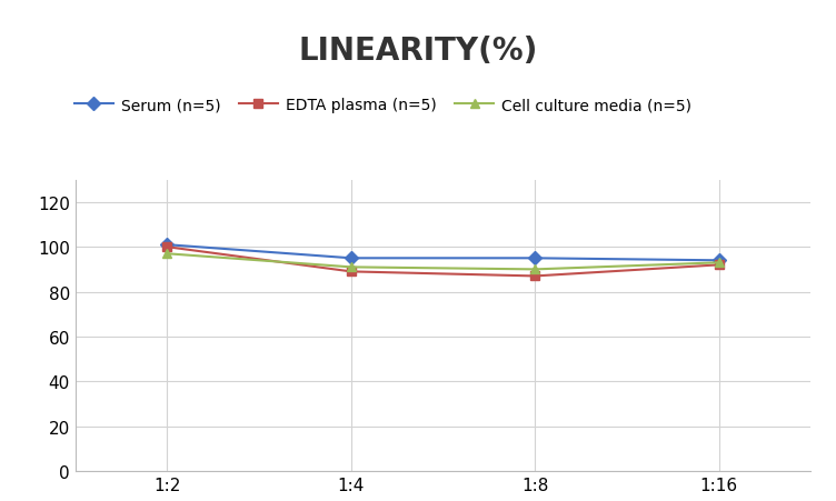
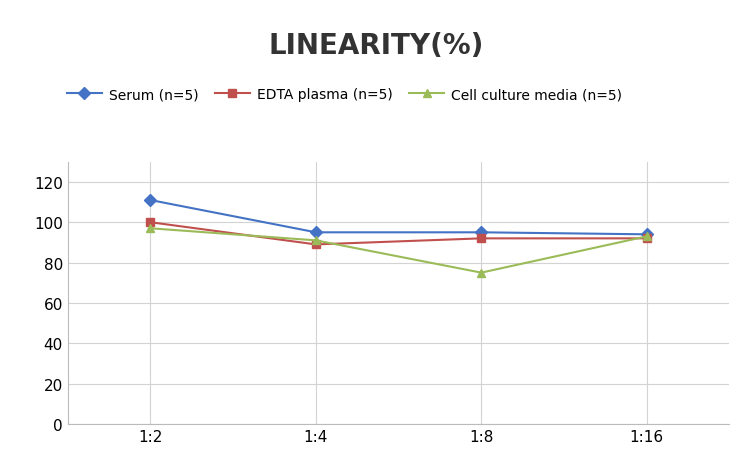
Serum (n=5)/1:2: 101 -> 111
EDTA plasma (n=5)/1:8: 87 -> 92
Cell culture media (n=5)/1:8: 90 -> 75
